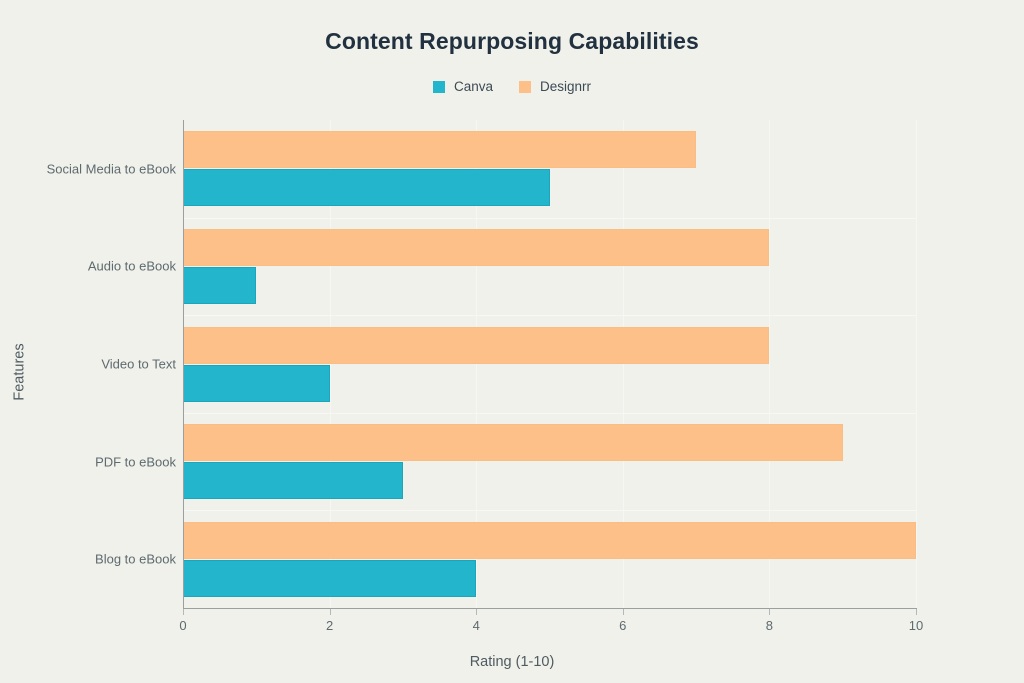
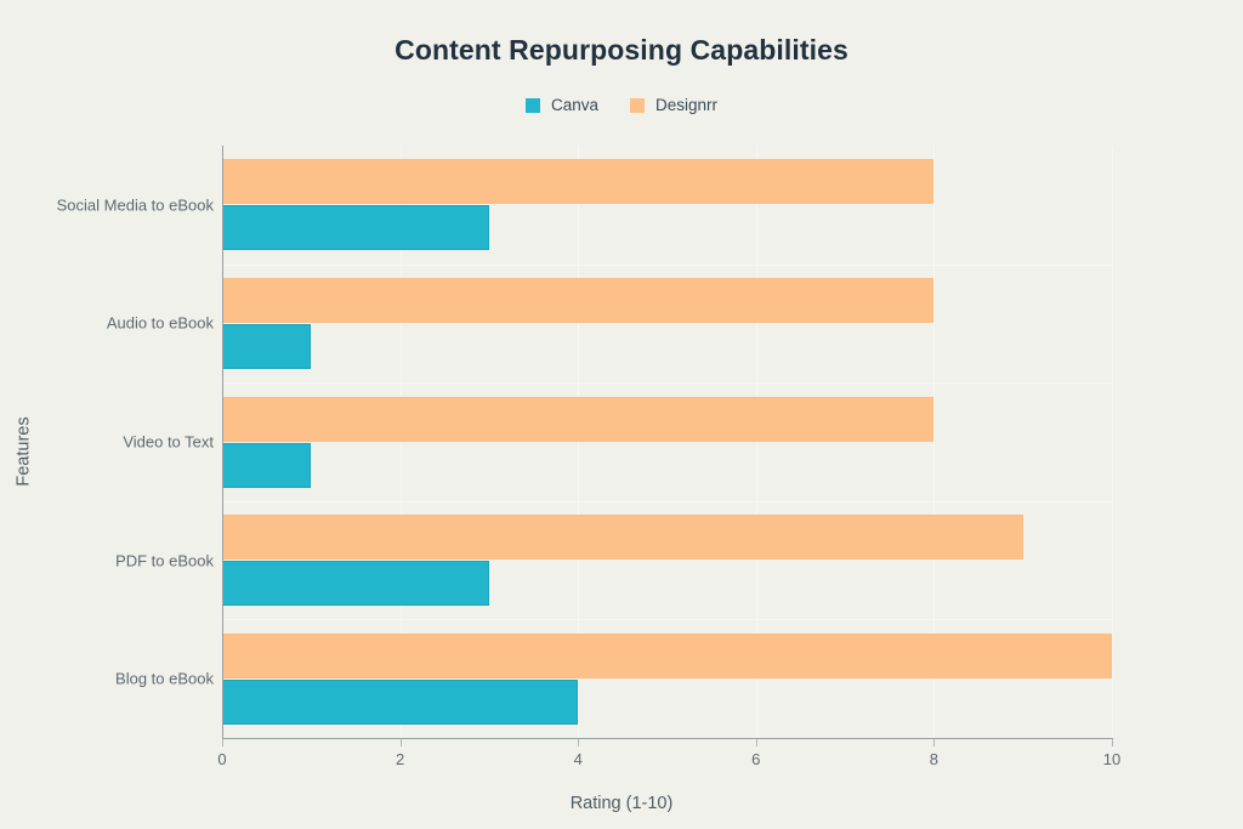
Canva/Social Media to eBook: 5 -> 3
Designrr/Social Media to eBook: 7 -> 8
Canva/Video to Text: 2 -> 1
